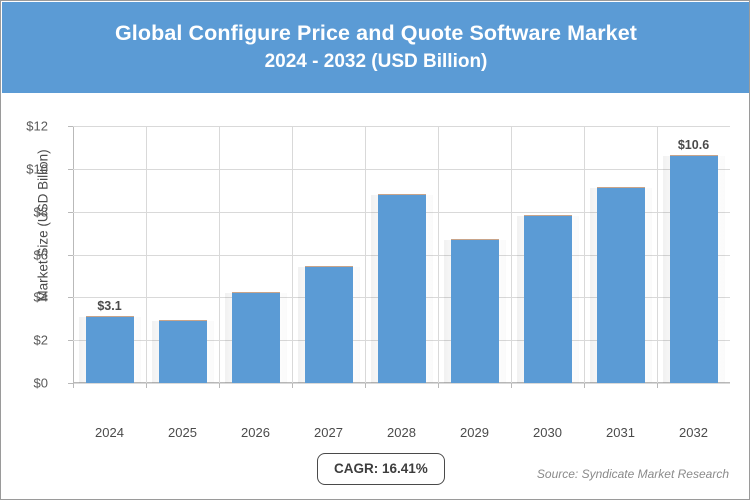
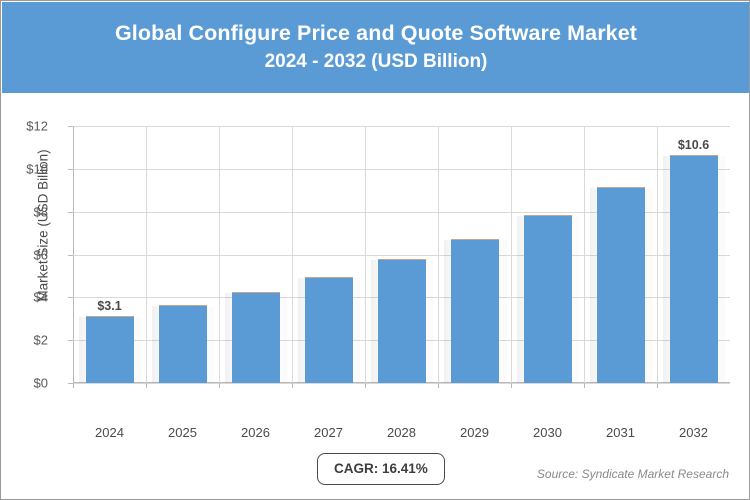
2025: $2.9 -> $3.6
2027: $5.4 -> $4.9
2028: $8.8 -> $5.8
